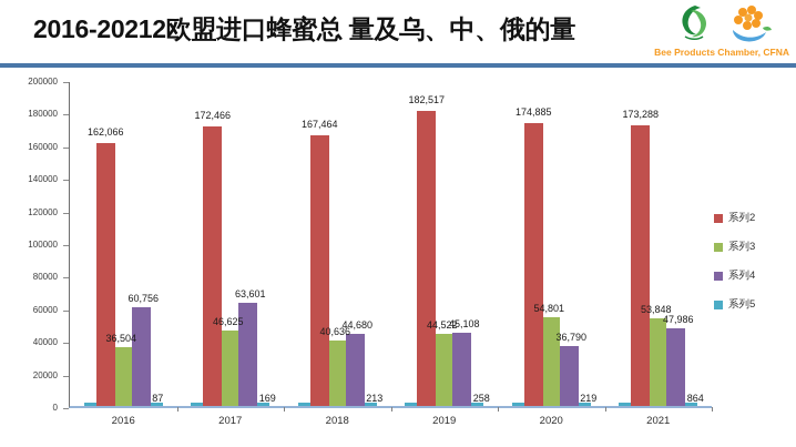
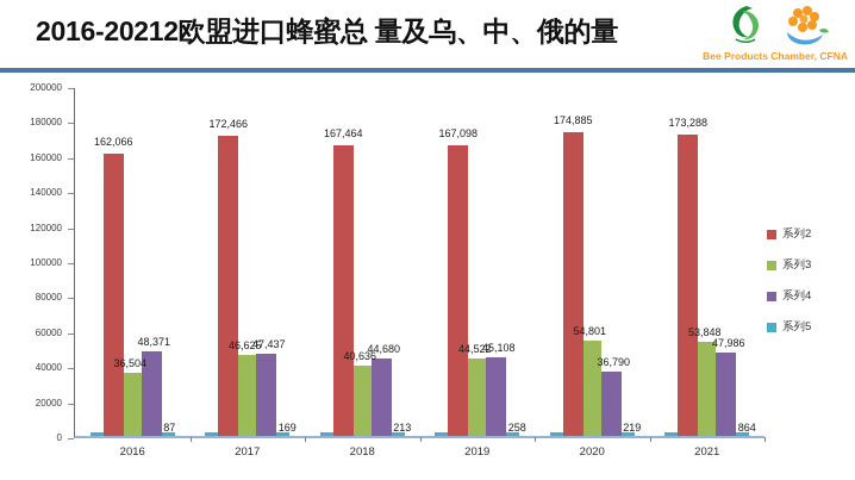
系列4/2016: 60,756 -> 48,371
系列4/2017: 63,601 -> 47,437
系列2/2019: 182,517 -> 167,098
